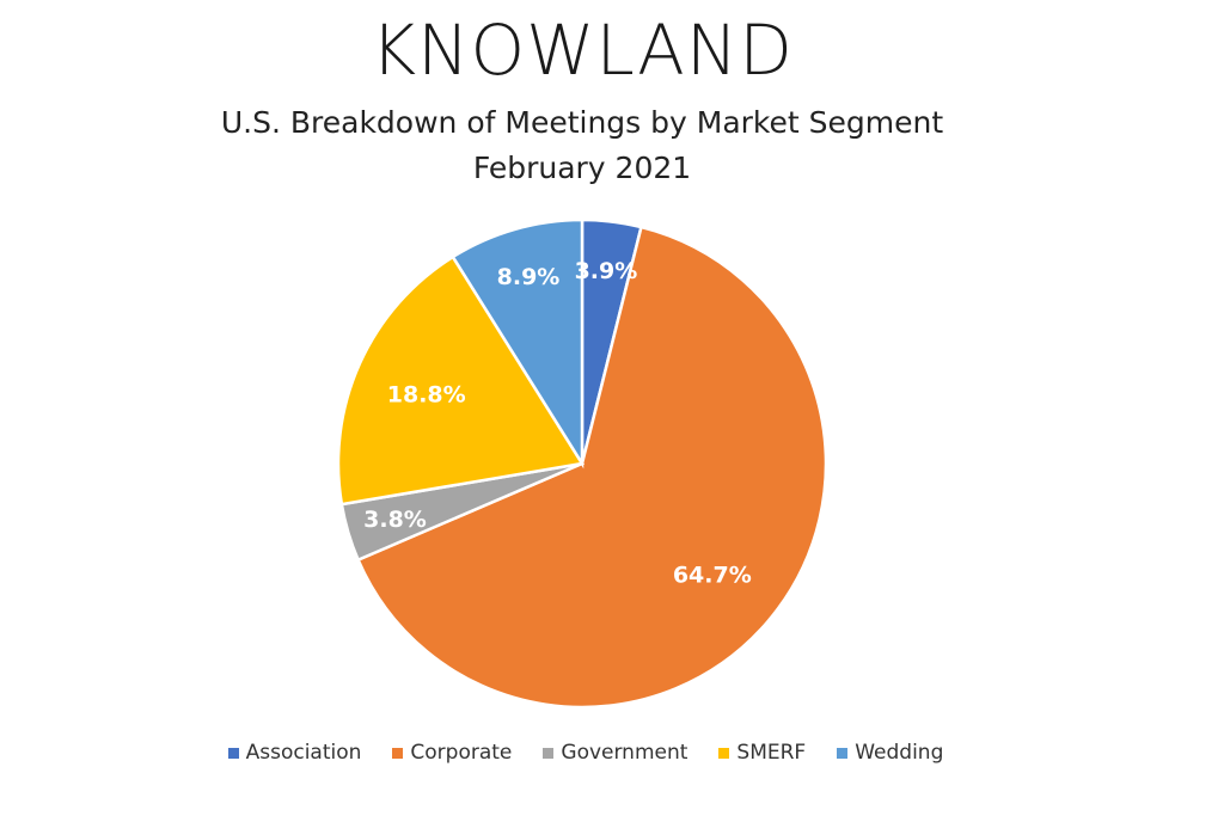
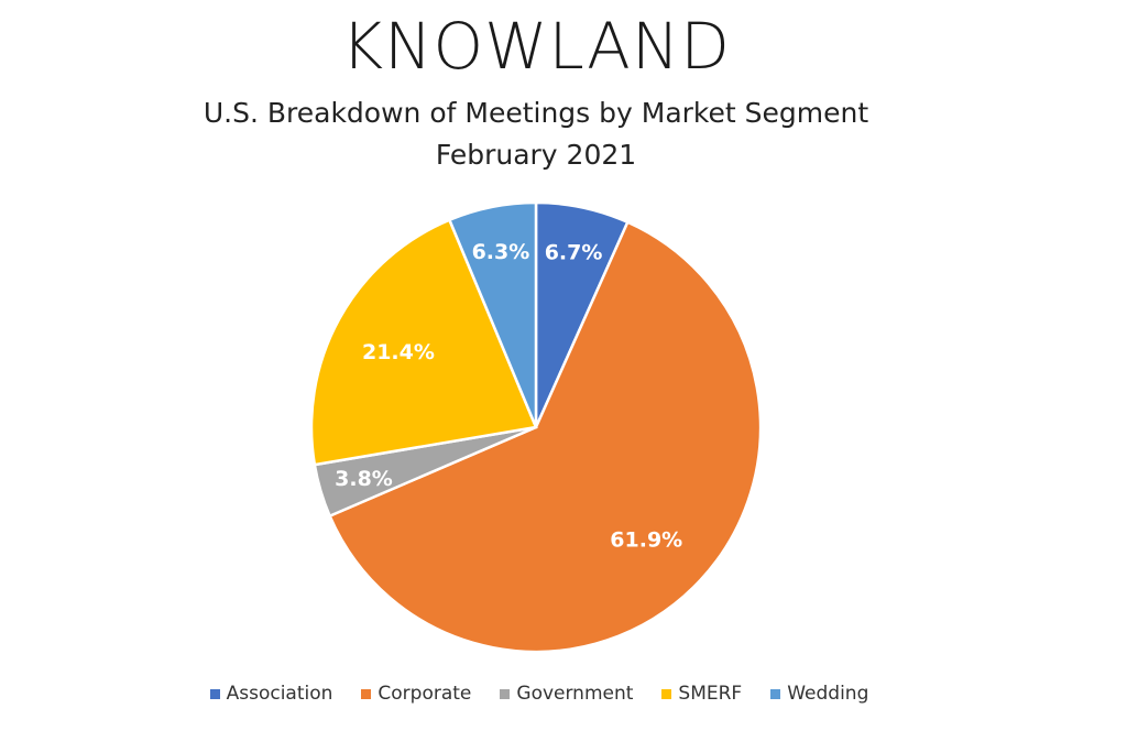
Association: 3.9% -> 6.7%
Corporate: 64.7% -> 61.9%
SMERF: 18.8% -> 21.4%
Wedding: 8.9% -> 6.3%
